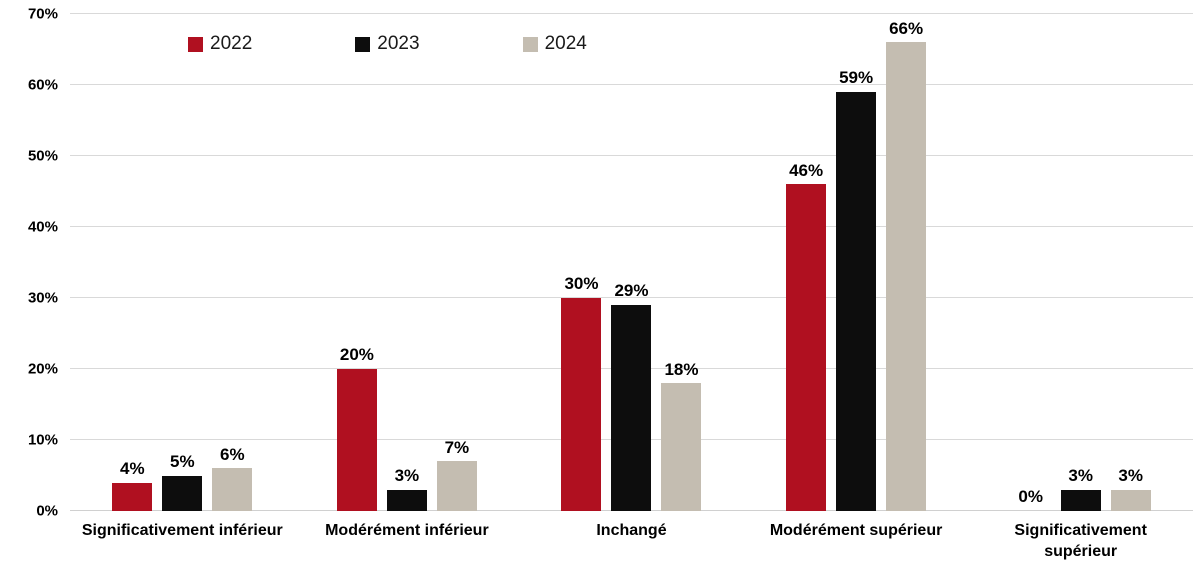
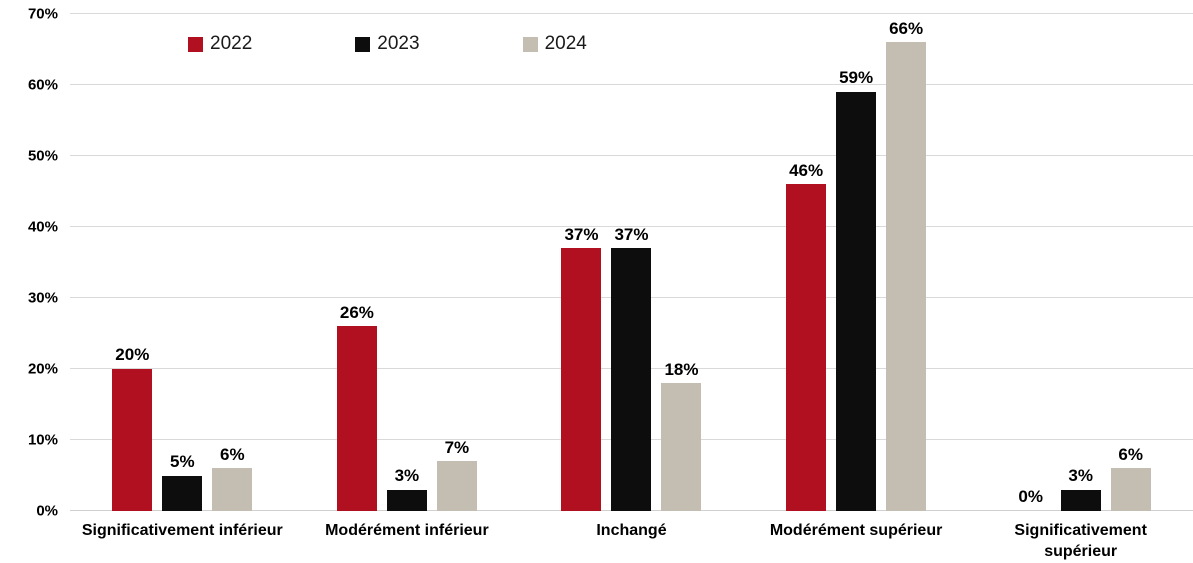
2022/Significativement inférieur: 4% -> 20%
2022/Modérément inférieur: 20% -> 26%
2022/Inchangé: 30% -> 37%
2023/Inchangé: 29% -> 37%
2024/Significativement supérieur: 3% -> 6%
